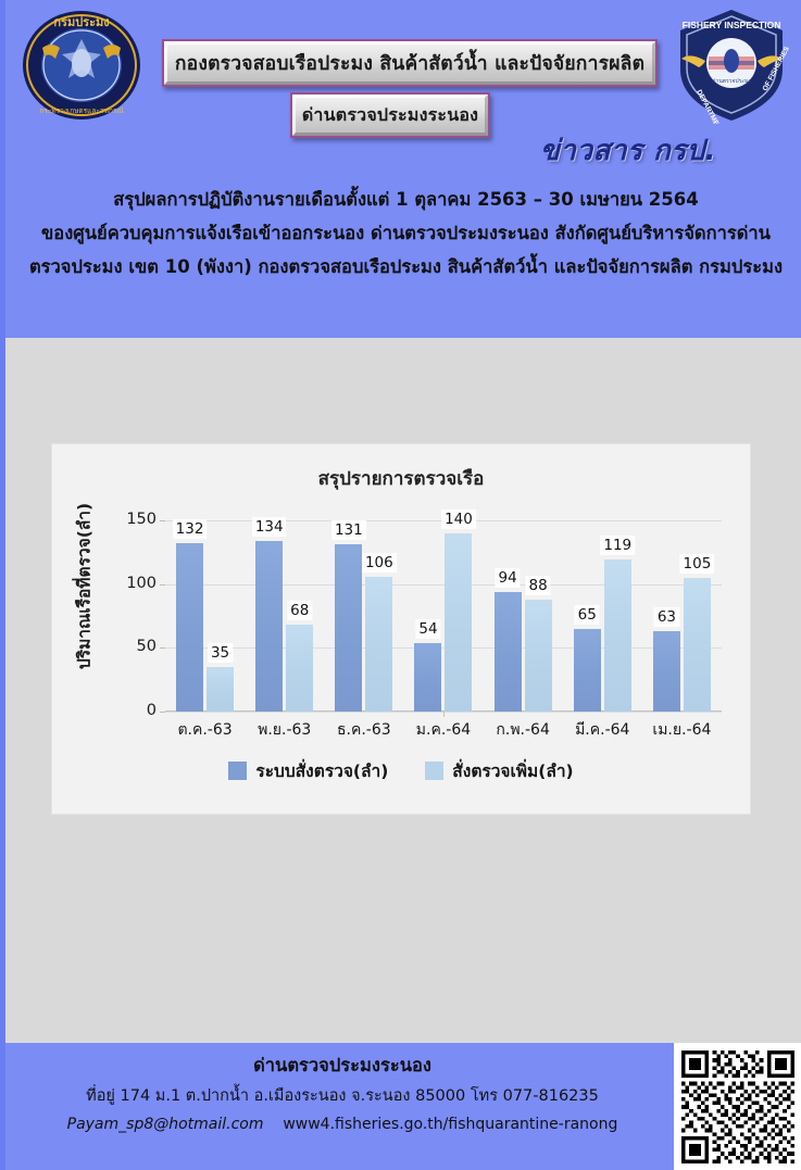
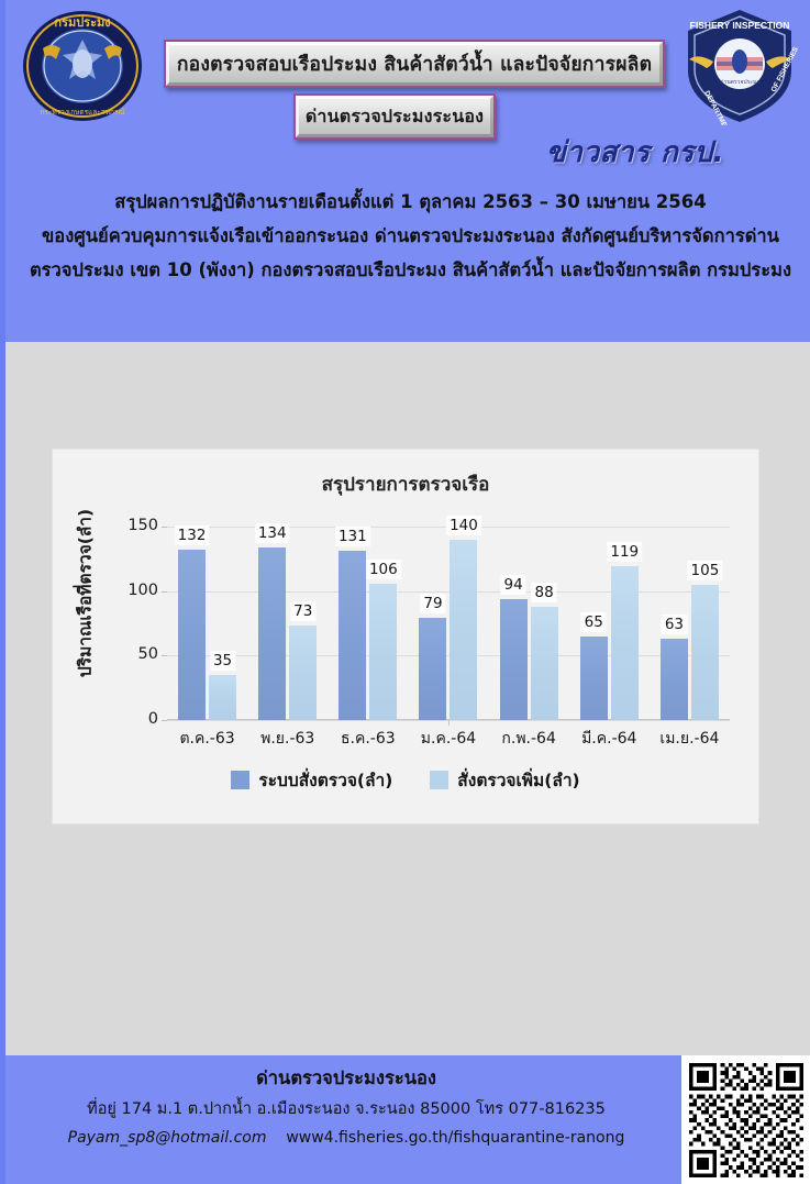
สั่งตรวจเพิ่ม(ลำ)/พ.ย.-63: 68 -> 73
ระบบสั่งตรวจ(ลำ)/ม.ค.-64: 54 -> 79
